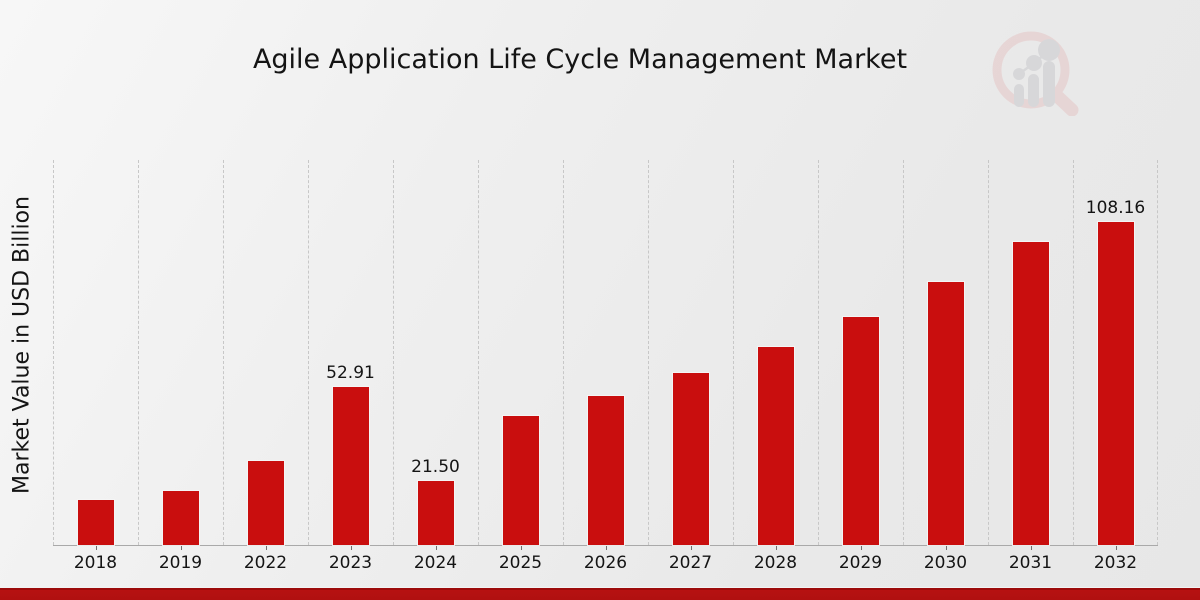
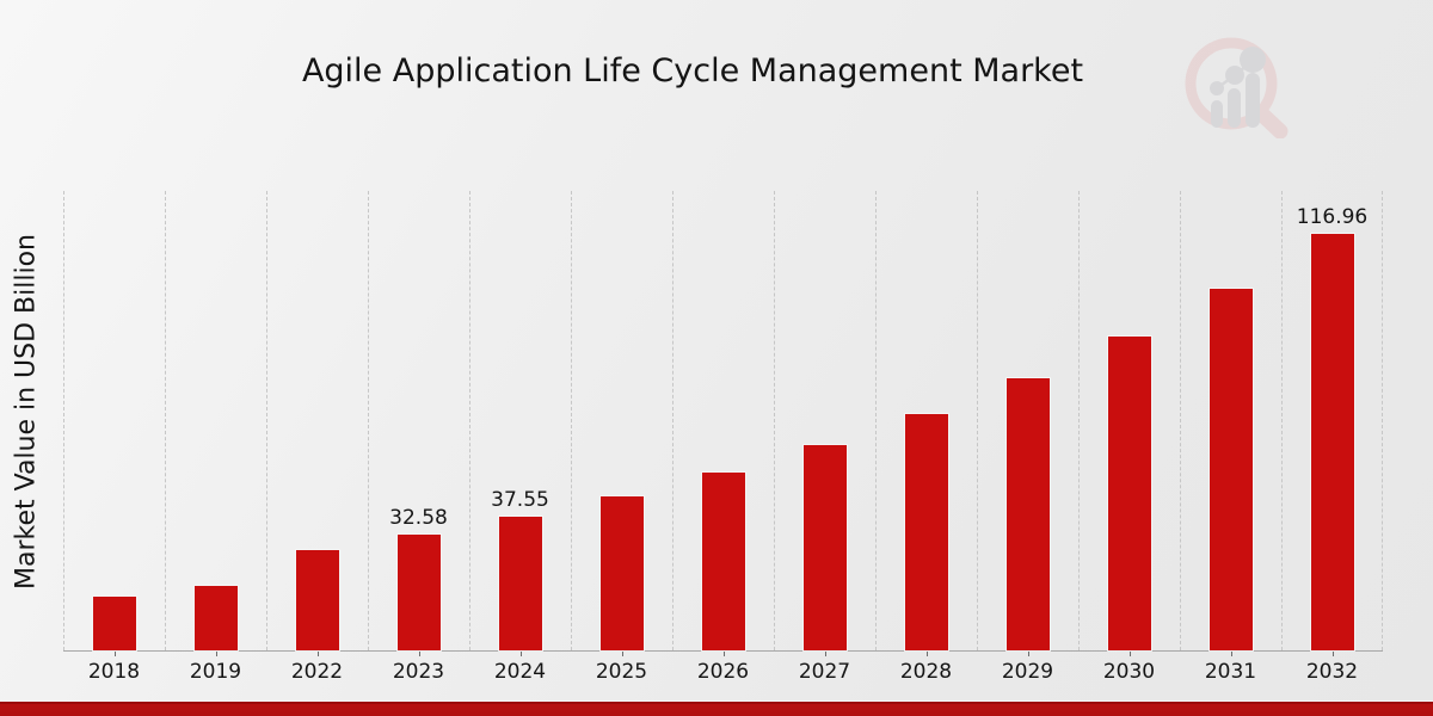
2023: 52.91 -> 32.58
2024: 21.50 -> 37.55
2032: 108.16 -> 116.96
